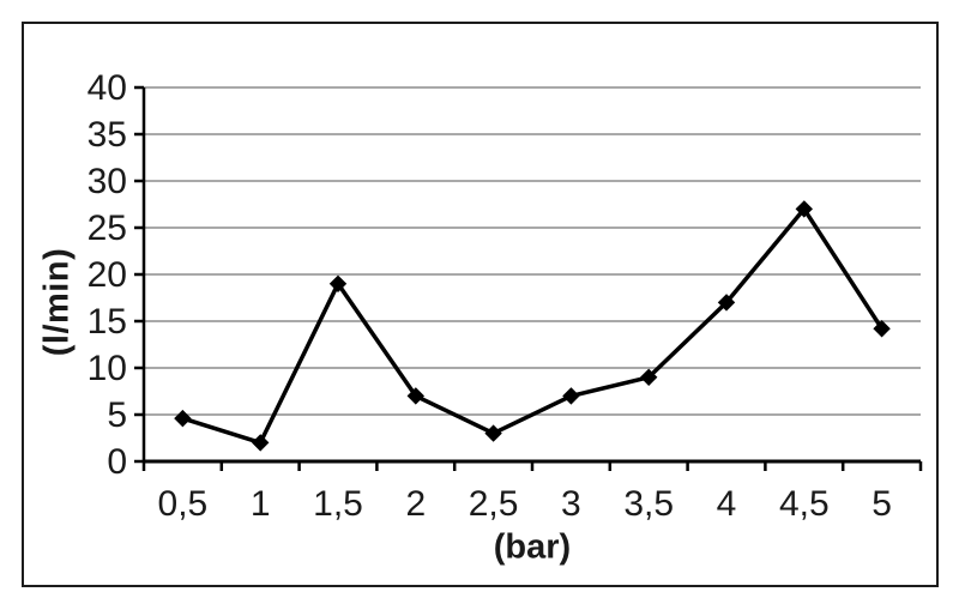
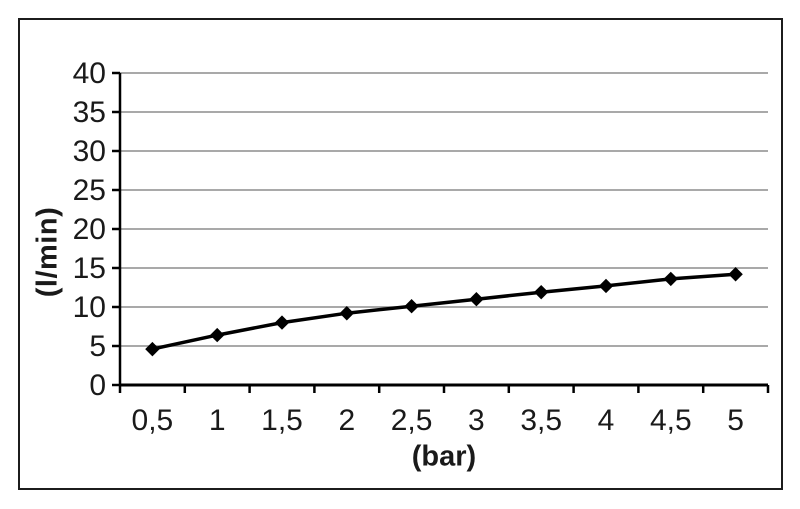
1: 2 -> 6
1,5: 19 -> 8
2: 7 -> 9
2,5: 3 -> 10
3: 7 -> 11
3,5: 9 -> 12
4: 17 -> 13
4,5: 27 -> 14
